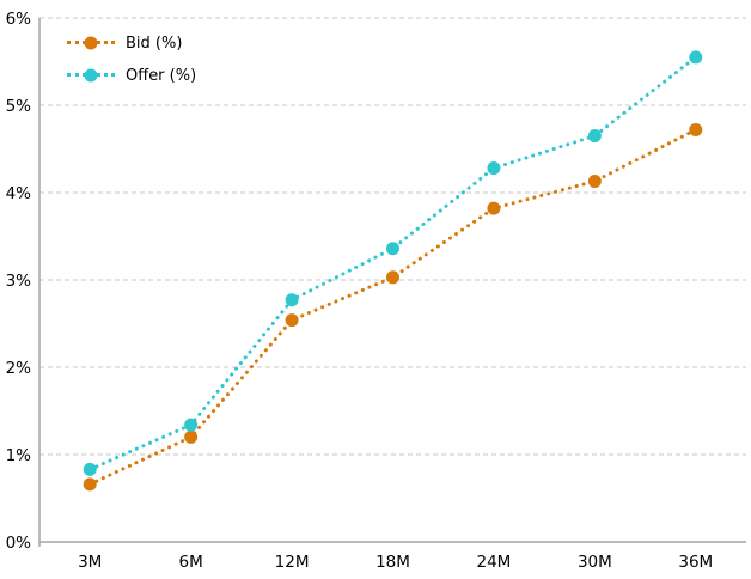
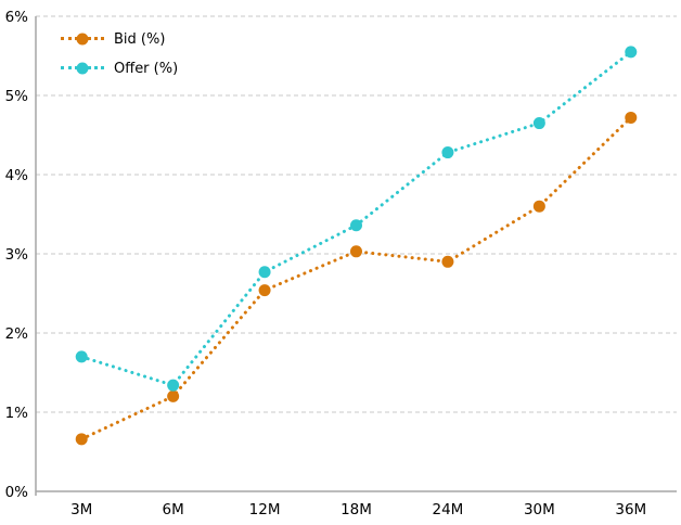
Offer (%)/3M: 0.8% -> 1.7%
Bid (%)/24M: 3.8% -> 2.9%
Bid (%)/30M: 4.1% -> 3.6%
